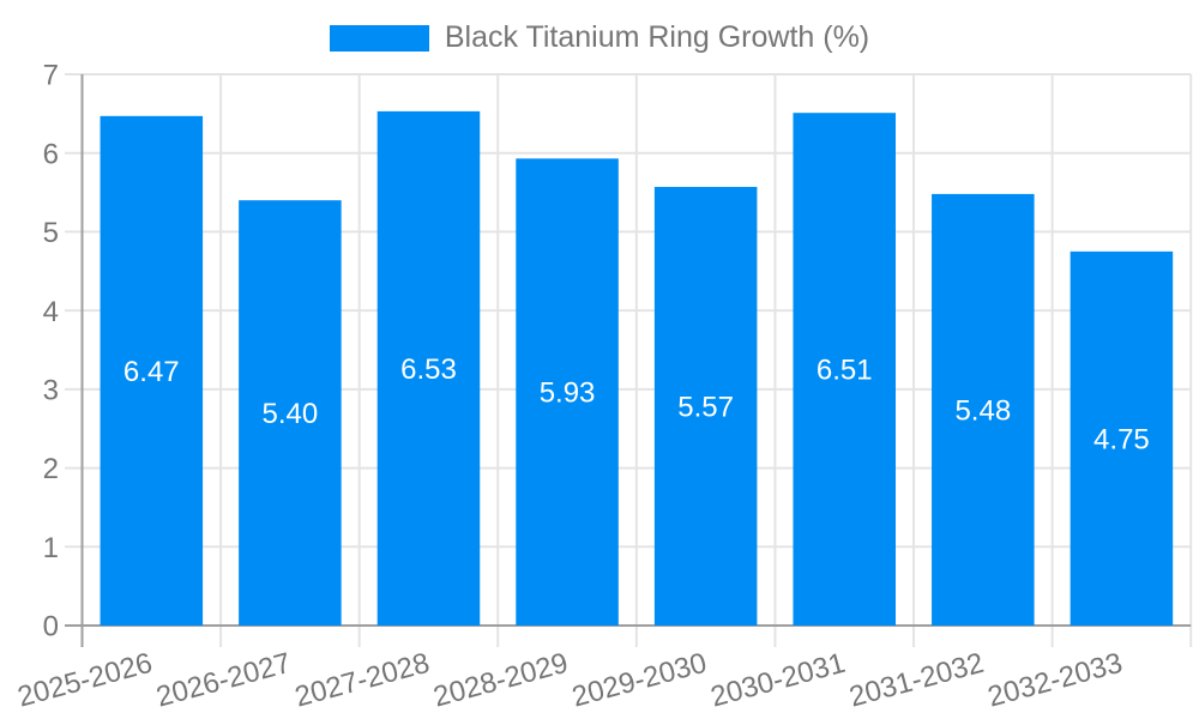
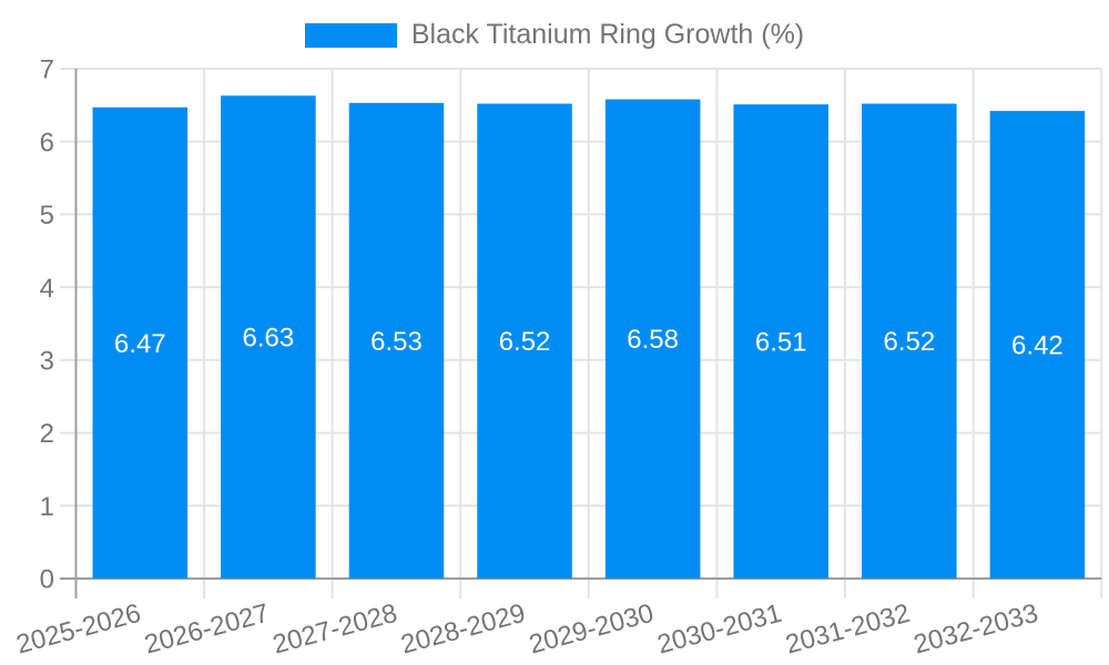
2026-2027: 5.40 -> 6.63
2028-2029: 5.93 -> 6.52
2029-2030: 5.57 -> 6.58
2031-2032: 5.48 -> 6.52
2032-2033: 4.75 -> 6.42
